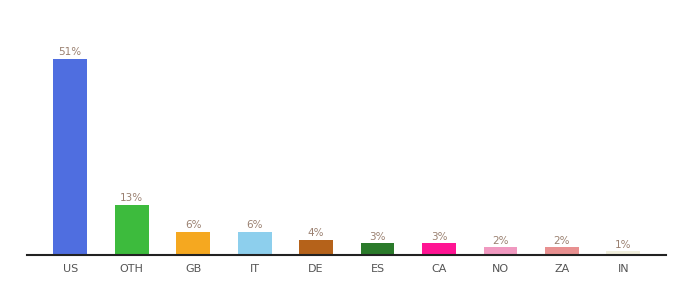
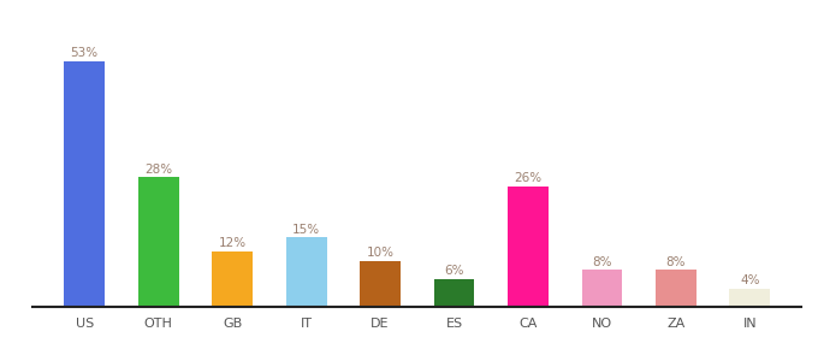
US: 51% -> 53%
OTH: 13% -> 28%
GB: 6% -> 12%
IT: 6% -> 15%
DE: 4% -> 10%
ES: 3% -> 6%
CA: 3% -> 26%
NO: 2% -> 8%
ZA: 2% -> 8%
IN: 1% -> 4%
